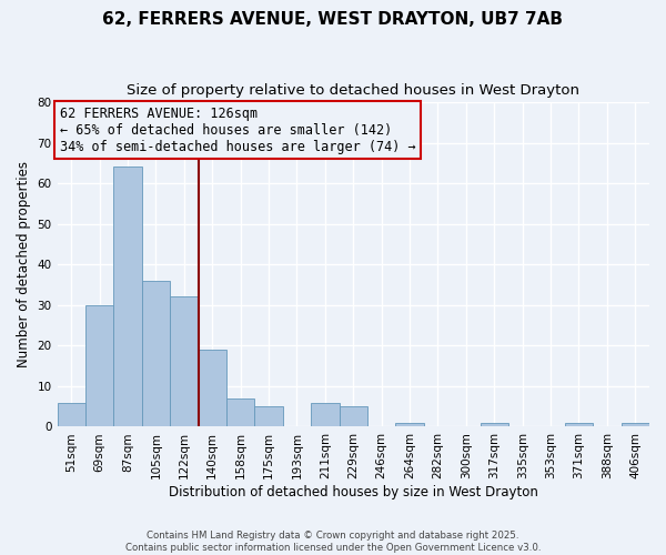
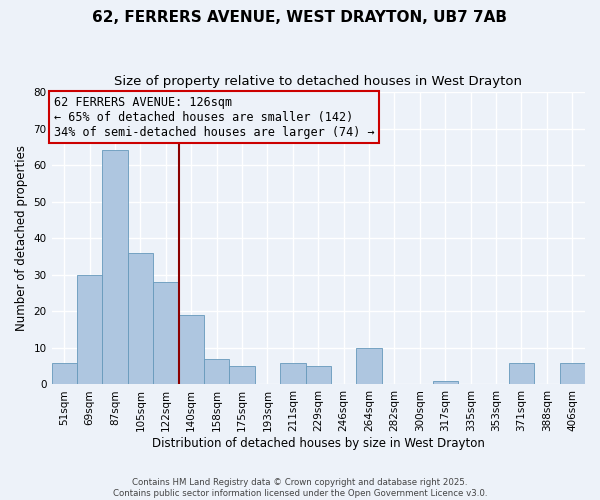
122sqm: 32 -> 28
264sqm: 1 -> 10
371sqm: 1 -> 6
406sqm: 1 -> 6
